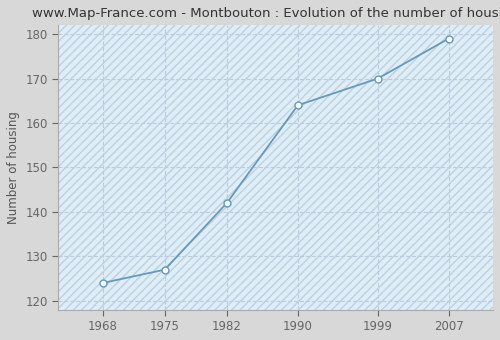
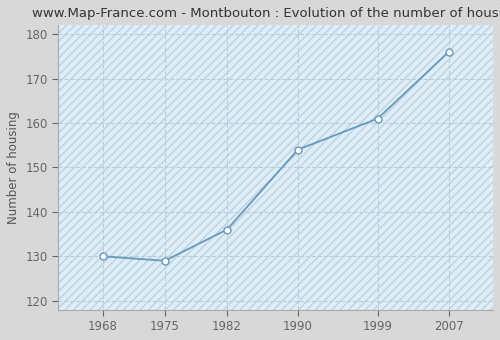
1968: 124 -> 130
1975: 127 -> 129
1982: 142 -> 136
1990: 164 -> 154
1999: 170 -> 161
2007: 179 -> 176
